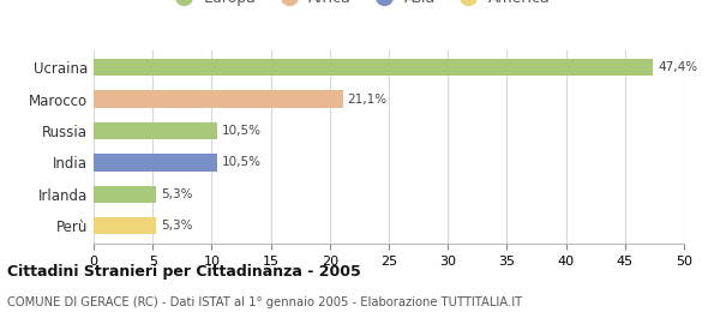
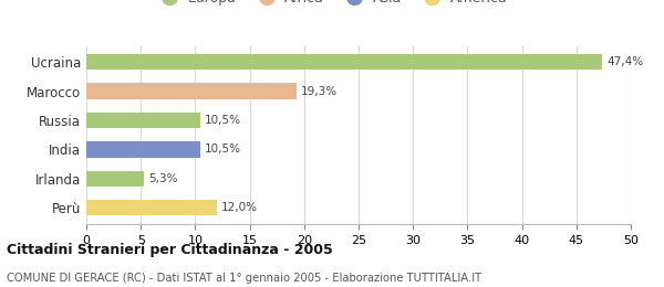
Marocco: 21,1% -> 19,3%
Perù: 5,3% -> 12,0%
